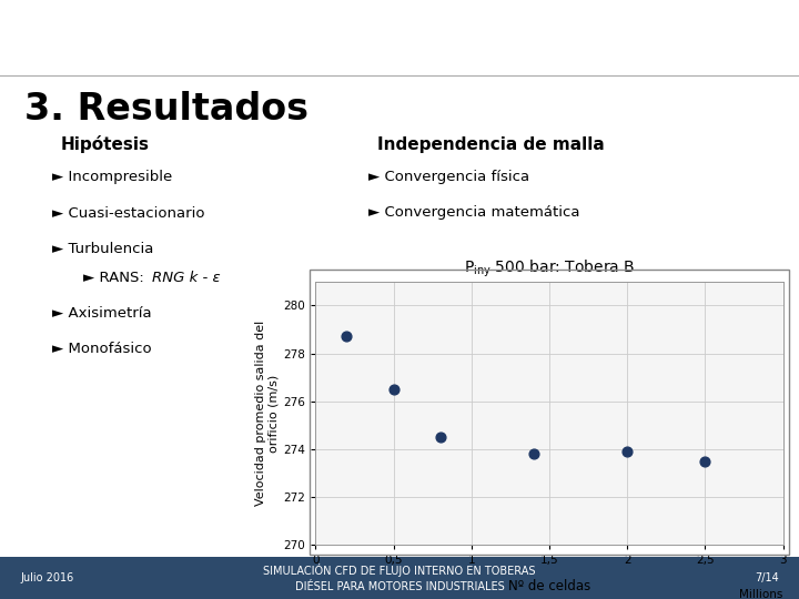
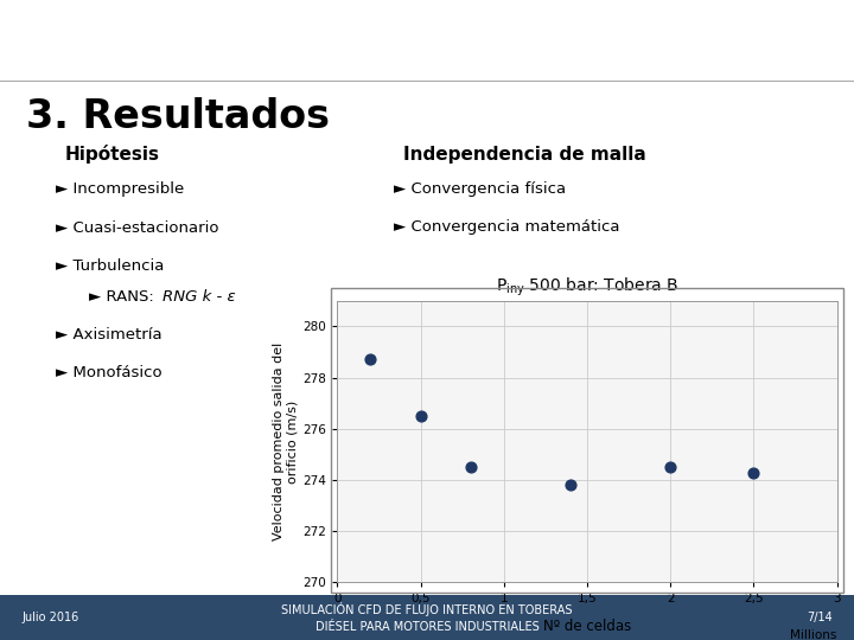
2: 273.9 -> 274.5
2,5: 273.5 -> 274.3
